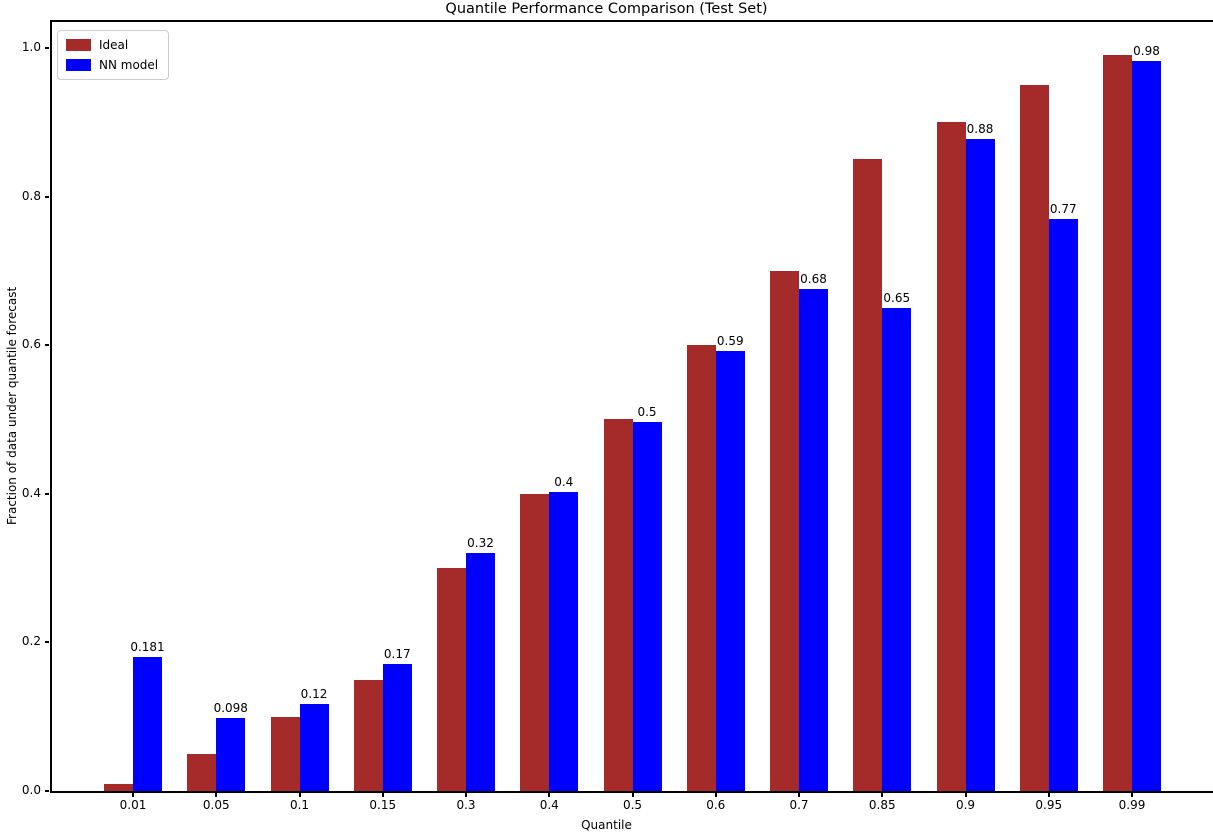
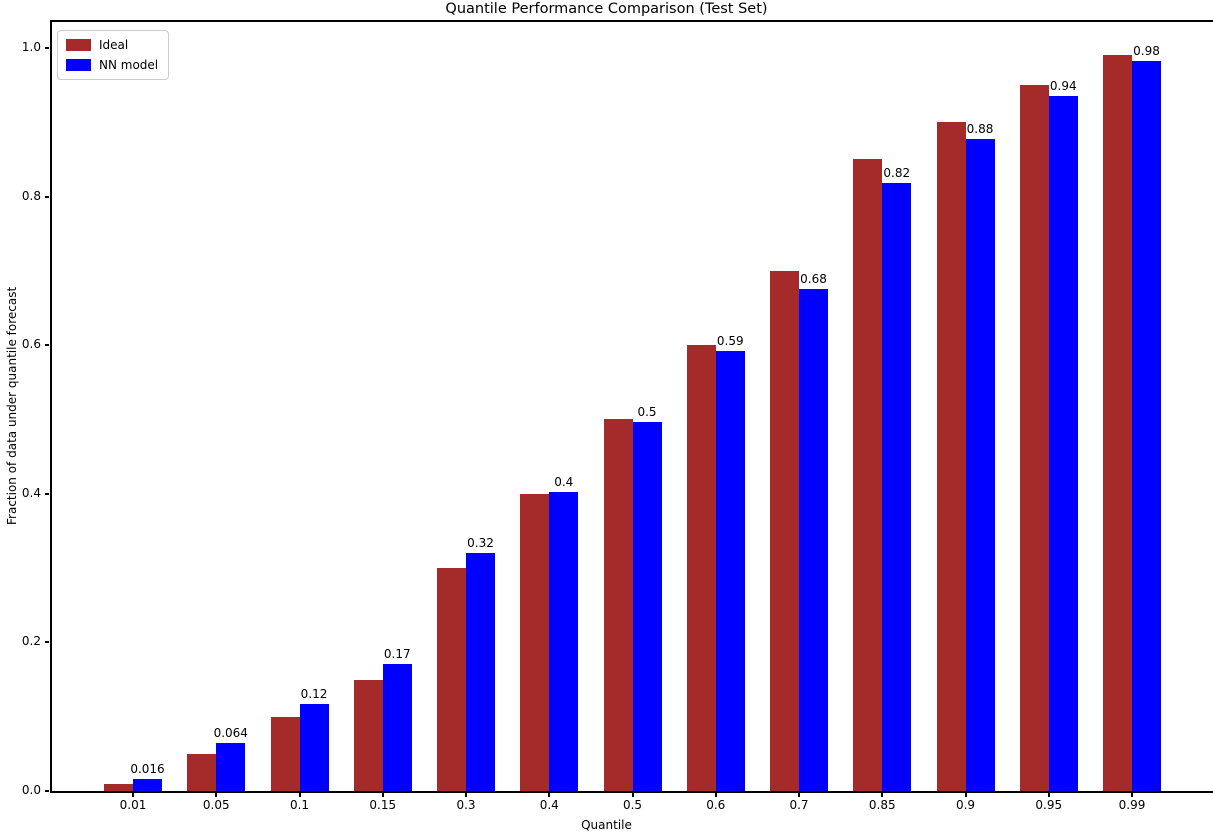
NN model/0.01: 0.181 -> 0.016
NN model/0.05: 0.098 -> 0.064
NN model/0.85: 0.65 -> 0.82
NN model/0.95: 0.77 -> 0.94
